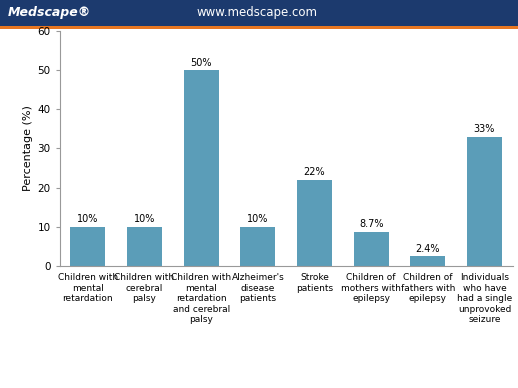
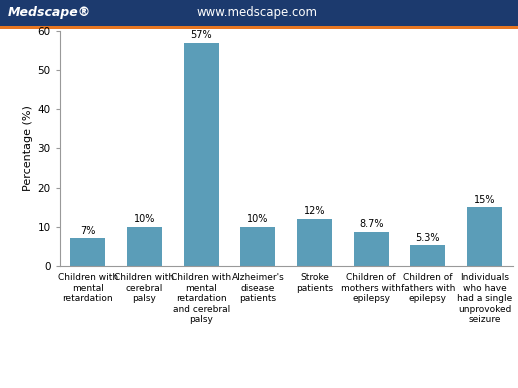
Children with mental retardation: 10% -> 7%
Children with mental retardation and cerebral palsy: 50% -> 57%
Stroke patients: 22% -> 12%
Children of fathers with epilepsy: 2.4% -> 5.3%
Individuals who have had a single unprovoked seizure: 33% -> 15%
